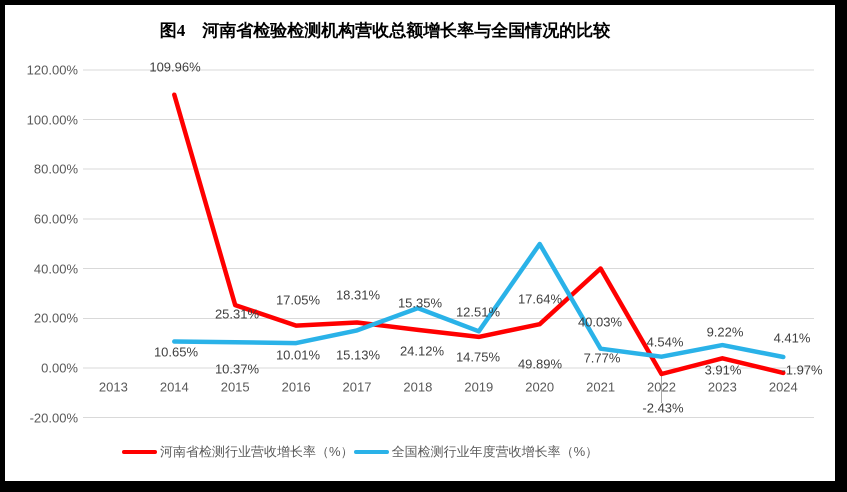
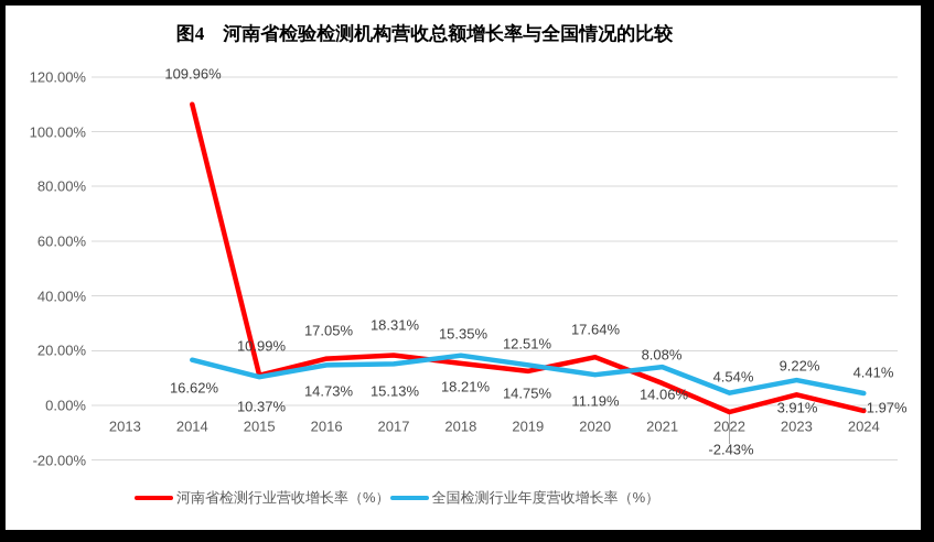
全国检测行业年度营收增长率（%）/2014: 10.65% -> 16.62%
河南省检测行业营收增长率（%）/2015: 25.31% -> 10.99%
全国检测行业年度营收增长率（%）/2016: 10.01% -> 14.73%
全国检测行业年度营收增长率（%）/2018: 24.12% -> 18.21%
全国检测行业年度营收增长率（%）/2020: 49.89% -> 11.19%
河南省检测行业营收增长率（%）/2021: 40.03% -> 8.08%
全国检测行业年度营收增长率（%）/2021: 7.77% -> 14.06%
